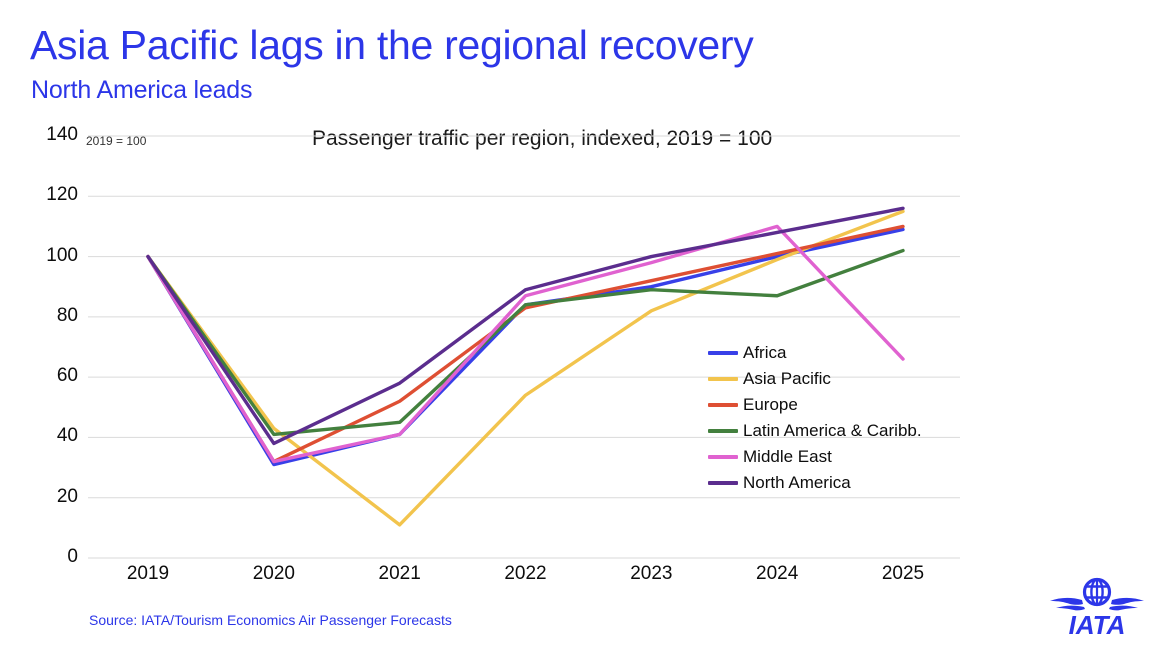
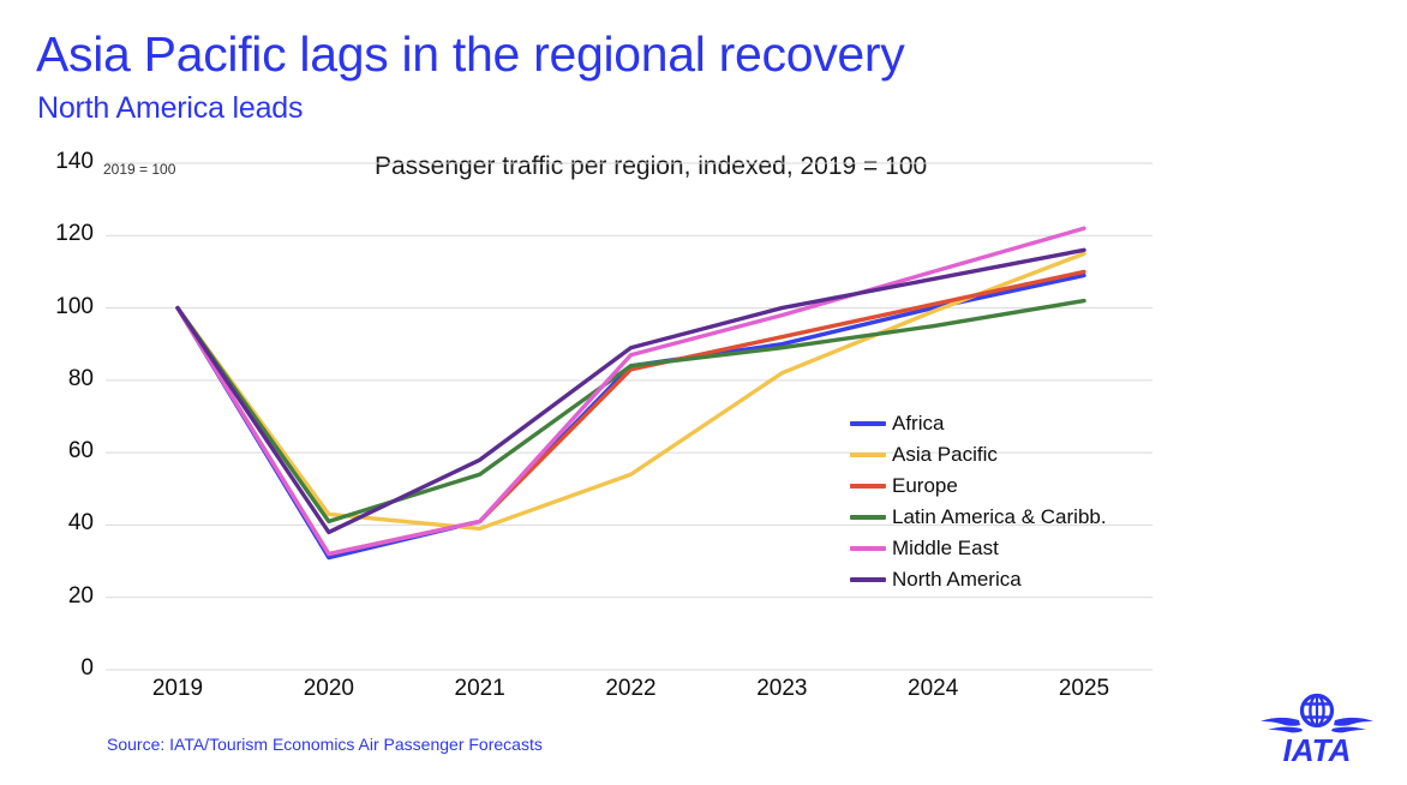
Asia Pacific/2021: 11 -> 39
Europe/2021: 52 -> 41
Latin America & Caribb./2021: 45 -> 54
Latin America & Caribb./2024: 87 -> 95
Middle East/2025: 66 -> 122
